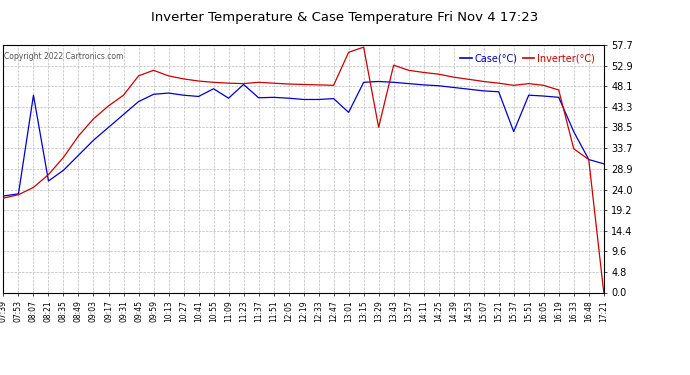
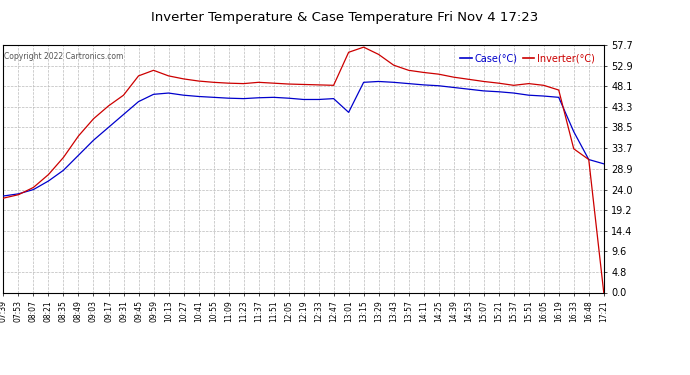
Case(°C)/08:07: 46.0 -> 24.0
Case(°C)/10:55: 47.5 -> 45.5
Case(°C)/11:23: 48.5 -> 45.2
Inverter(°C)/13:29: 38.5 -> 55.5
Case(°C)/15:37: 37.5 -> 46.5
